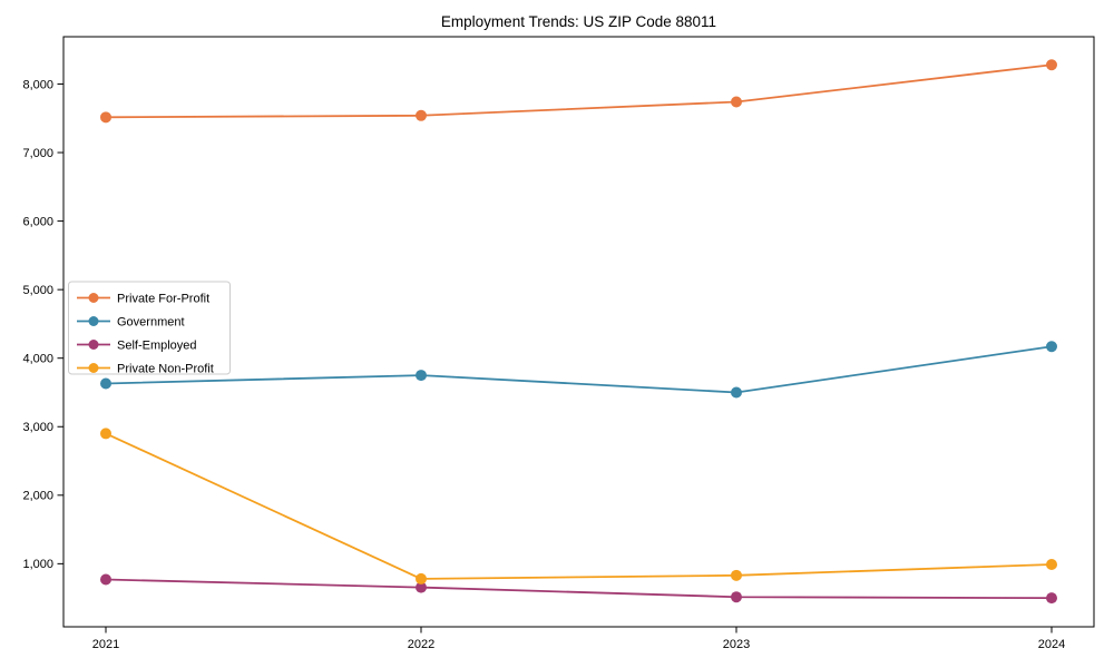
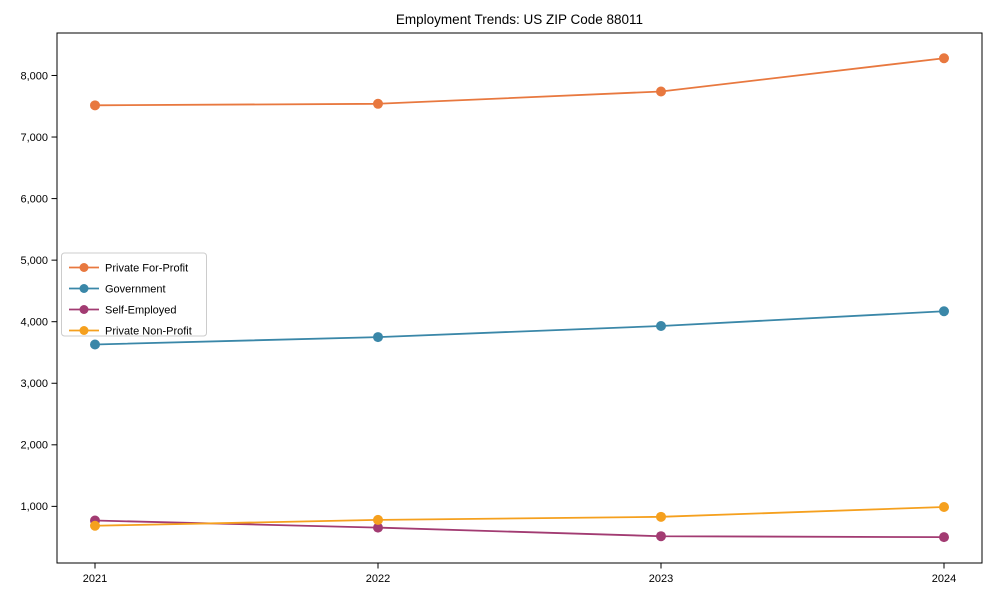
Private Non-Profit/2021: 2900 -> 700
Government/2023: 3500 -> 3900
